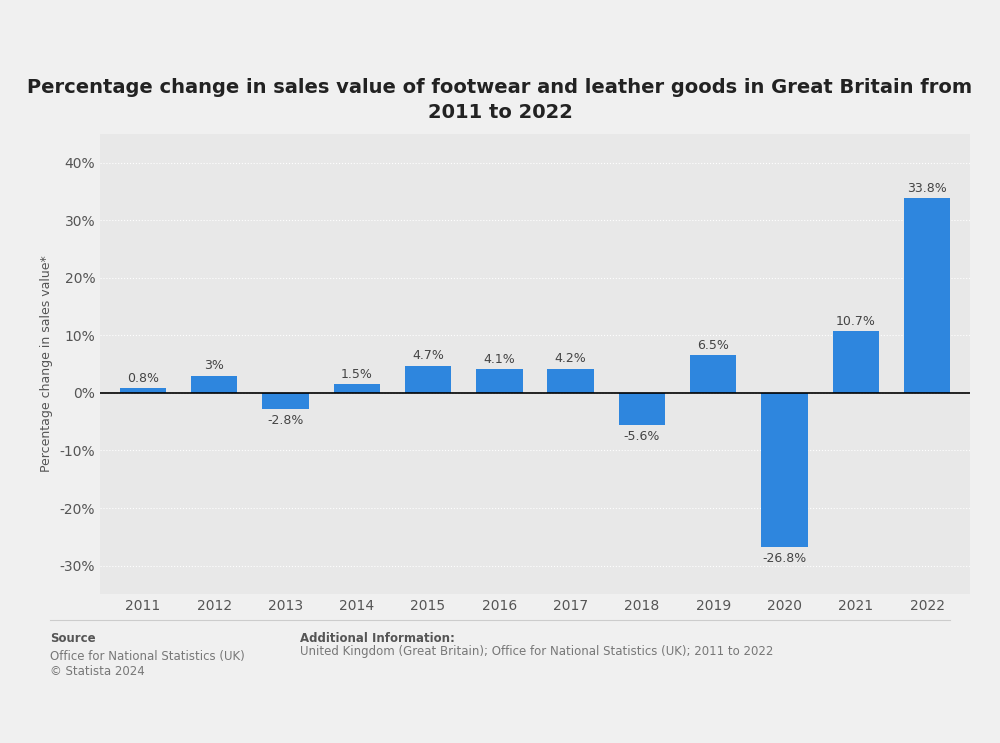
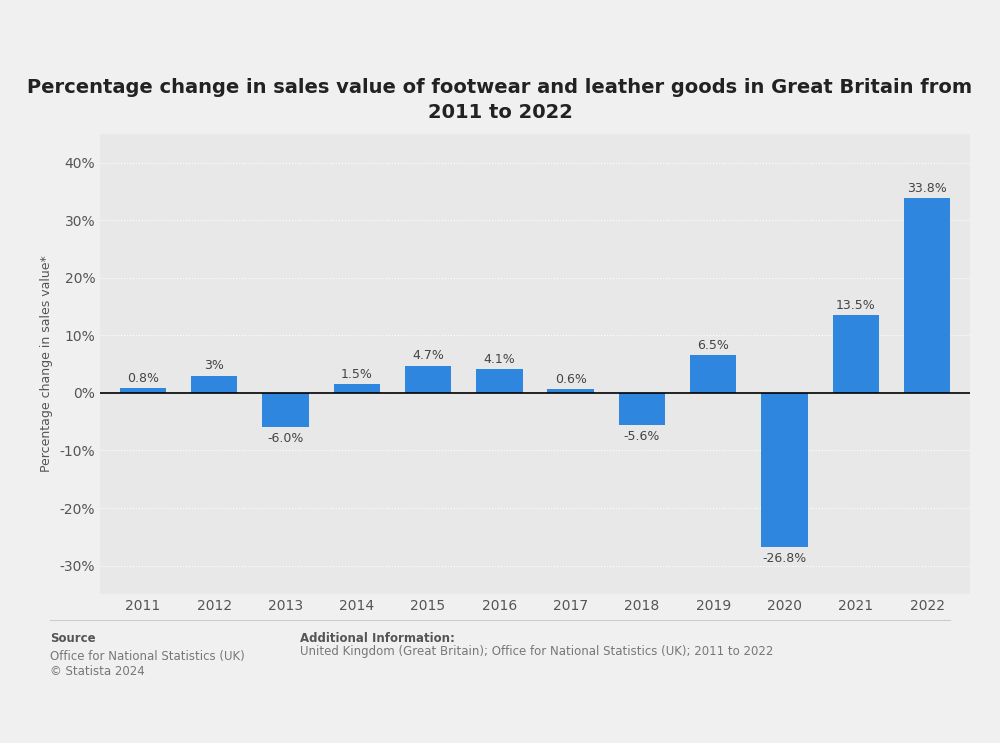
2013: -2.8% -> -6.0%
2017: 4.2% -> 0.6%
2021: 10.7% -> 13.5%
